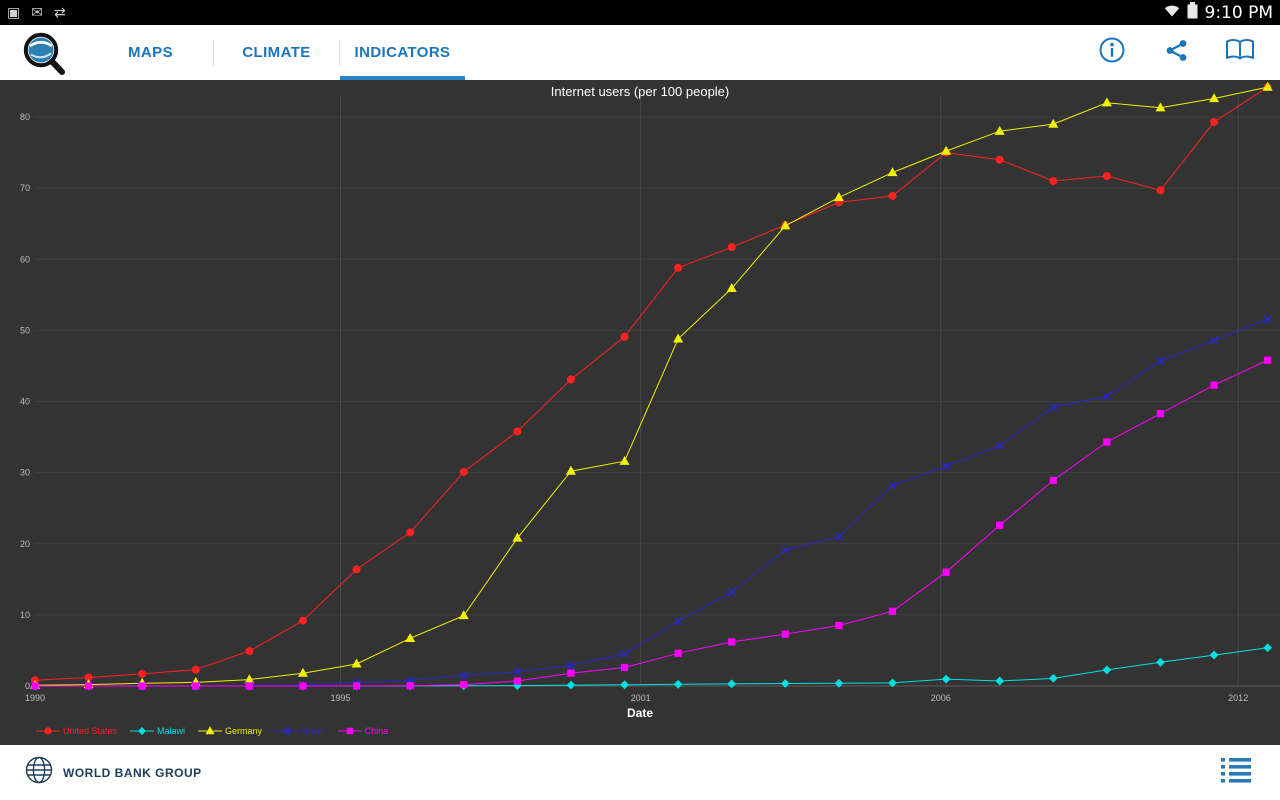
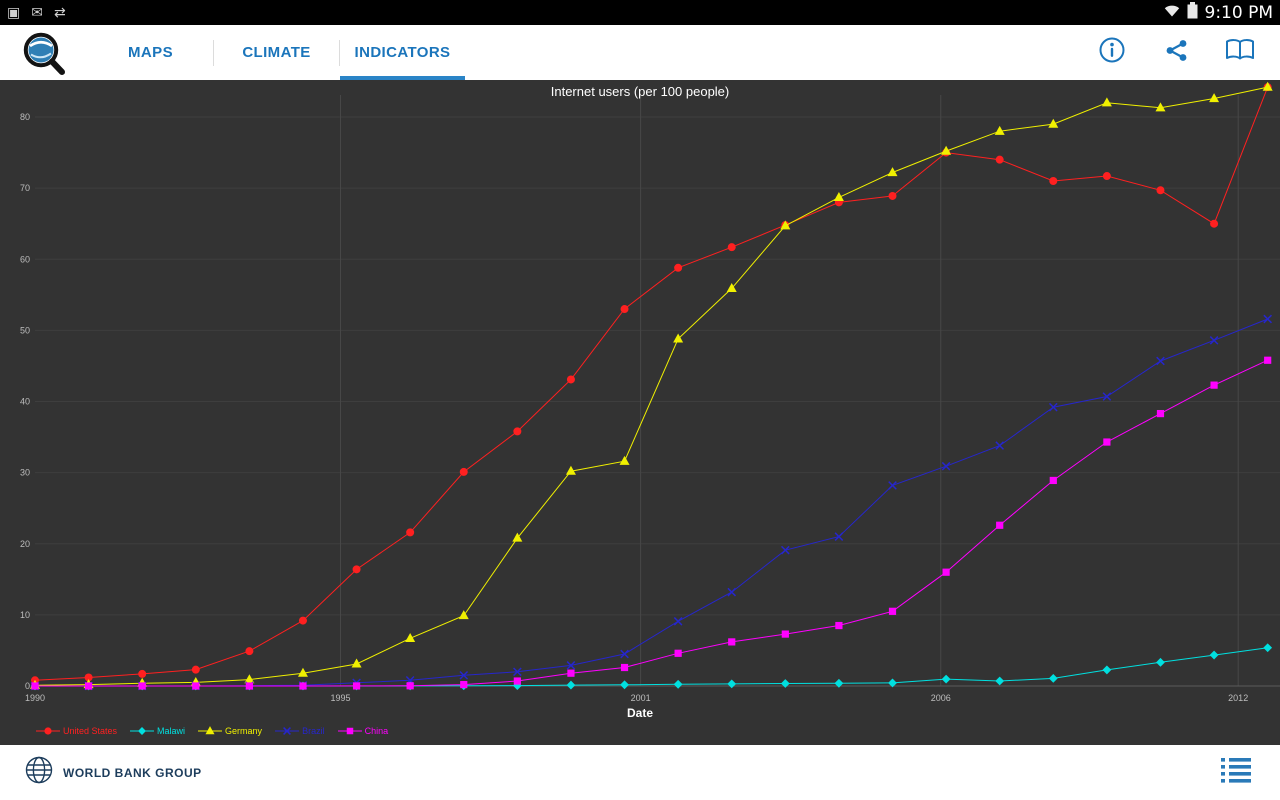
United States/2001: 49 -> 53
United States/2012: 79 -> 65
